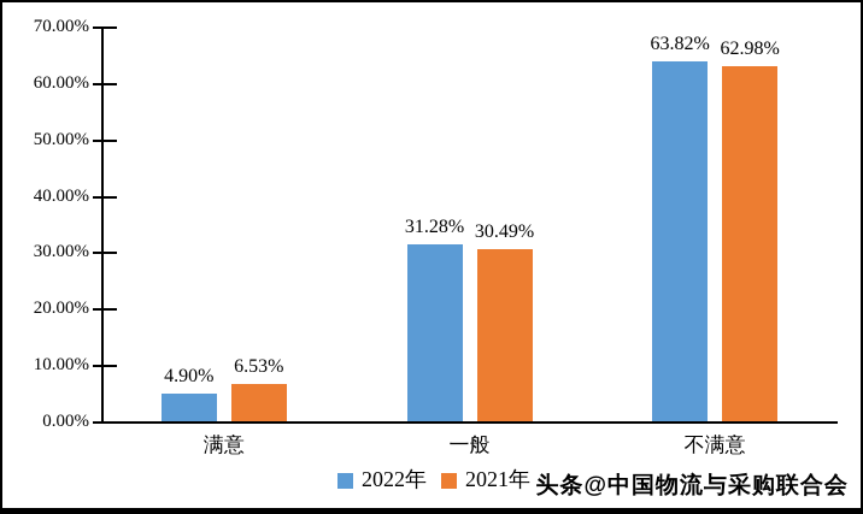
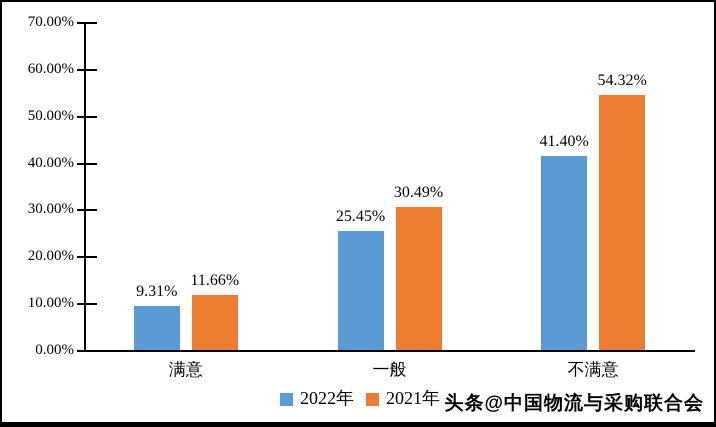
2022年/满意: 4.90% -> 9.31%
2021年/满意: 6.53% -> 11.66%
2022年/一般: 31.28% -> 25.45%
2022年/不满意: 63.82% -> 41.40%
2021年/不满意: 62.98% -> 54.32%
